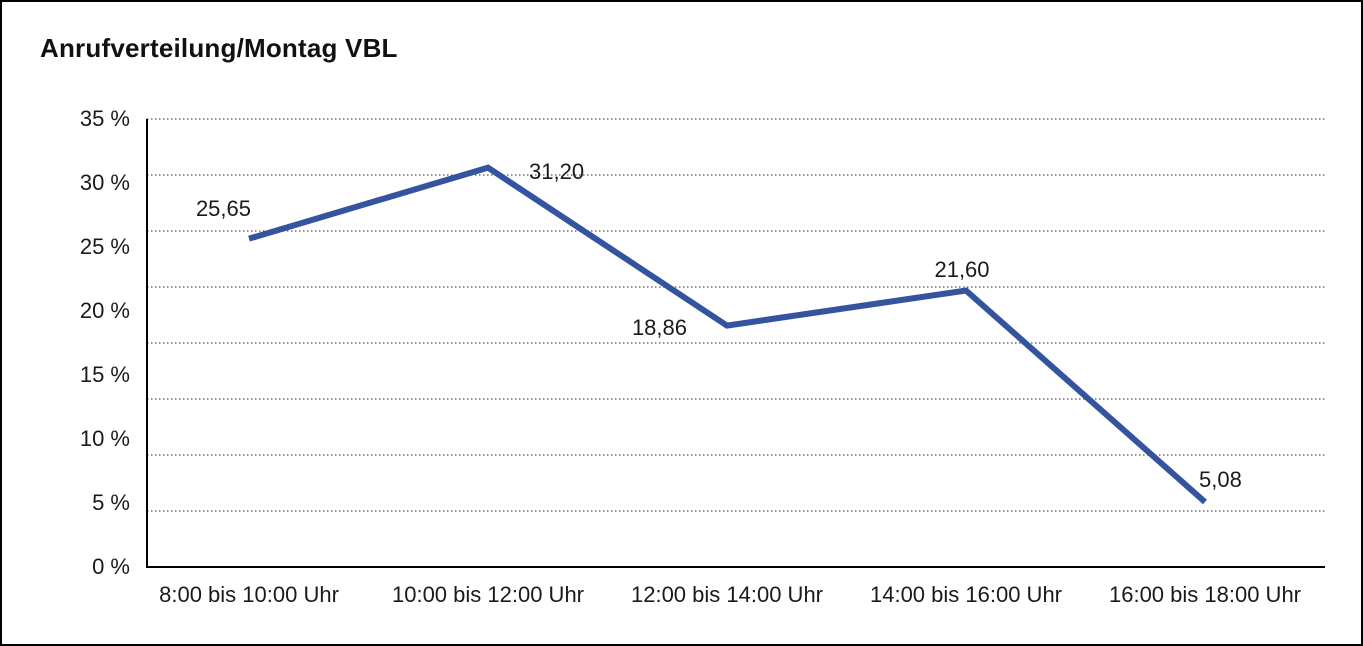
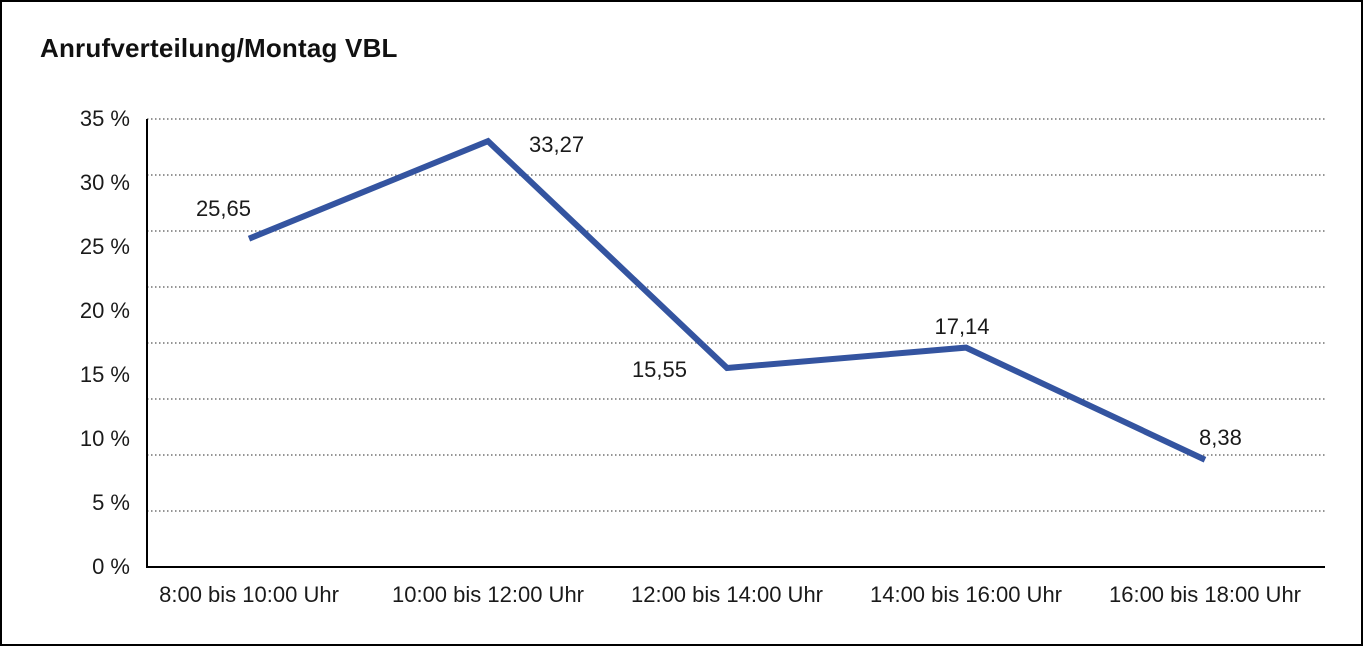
10:00 bis 12:00 Uhr: 31,20 -> 33,27
12:00 bis 14:00 Uhr: 18,86 -> 15,55
14:00 bis 16:00 Uhr: 21,60 -> 17,14
16:00 bis 18:00 Uhr: 5,08 -> 8,38
